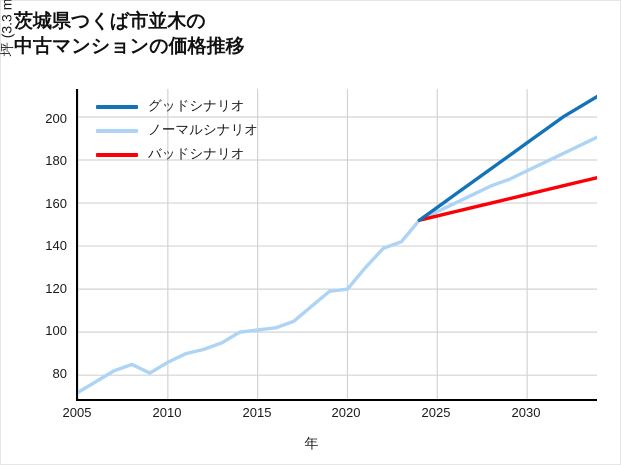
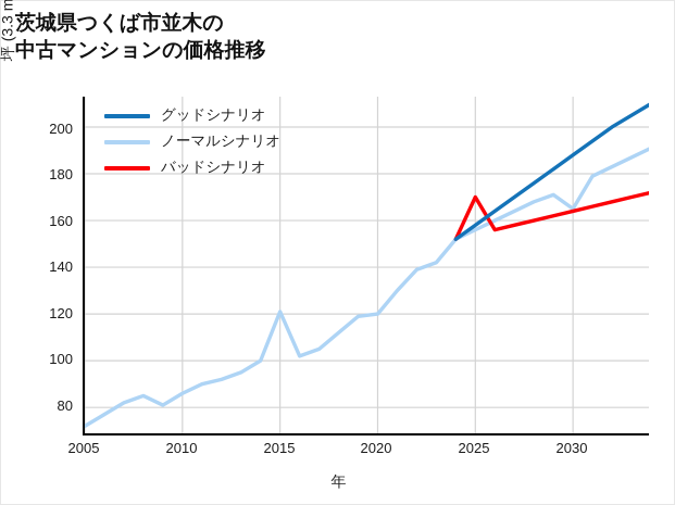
ノーマルシナリオ/2015: 101 -> 121
バッドシナリオ/2025: 154 -> 170
ノーマルシナリオ/2030: 175 -> 165
